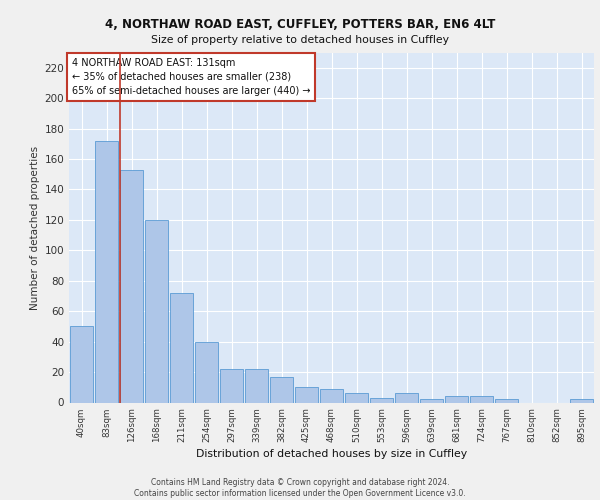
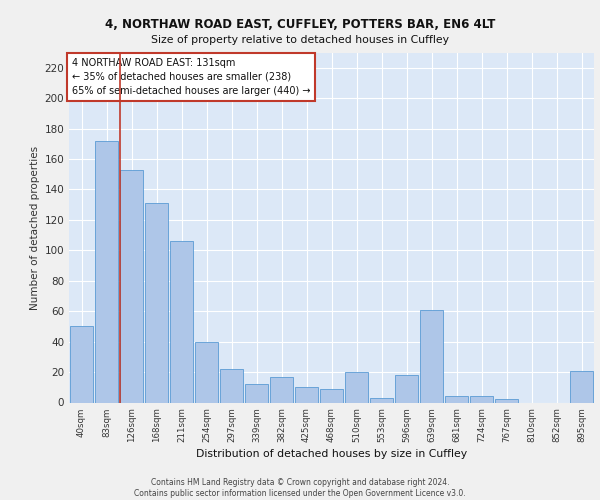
168sqm: 120 -> 131
211sqm: 72 -> 106
339sqm: 22 -> 12
510sqm: 6 -> 20
596sqm: 6 -> 18
639sqm: 2 -> 61
895sqm: 2 -> 21
